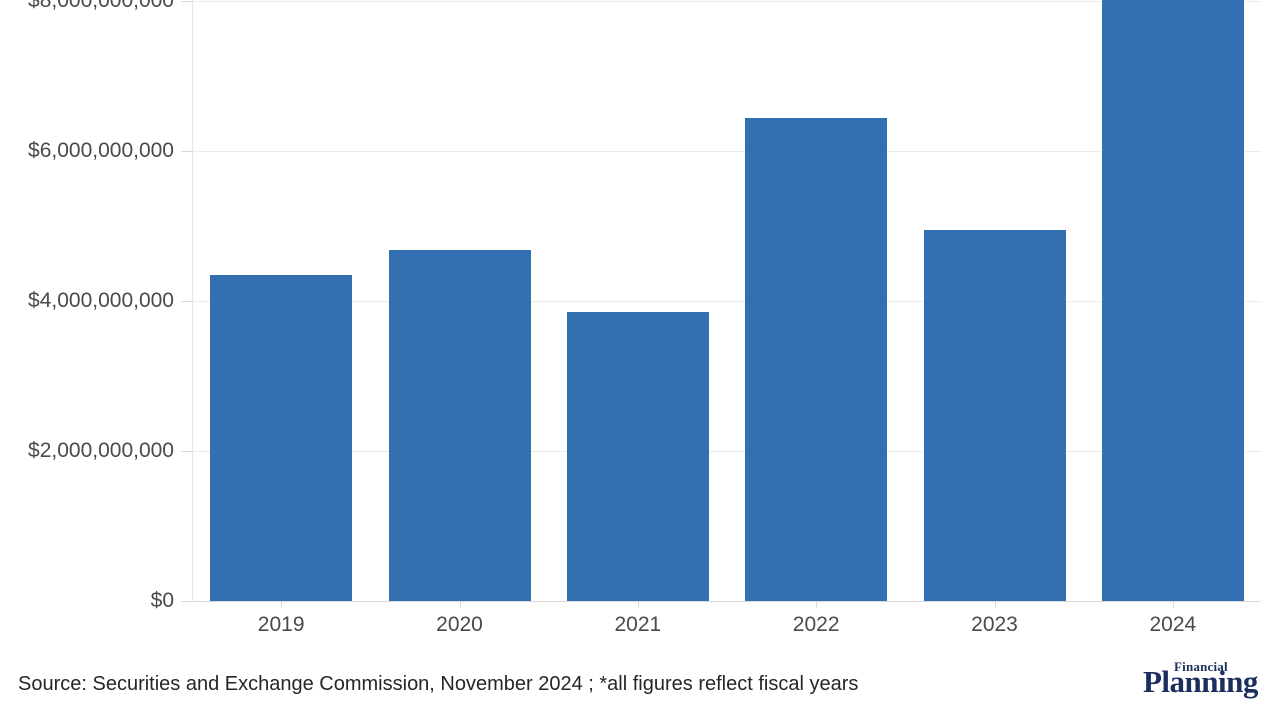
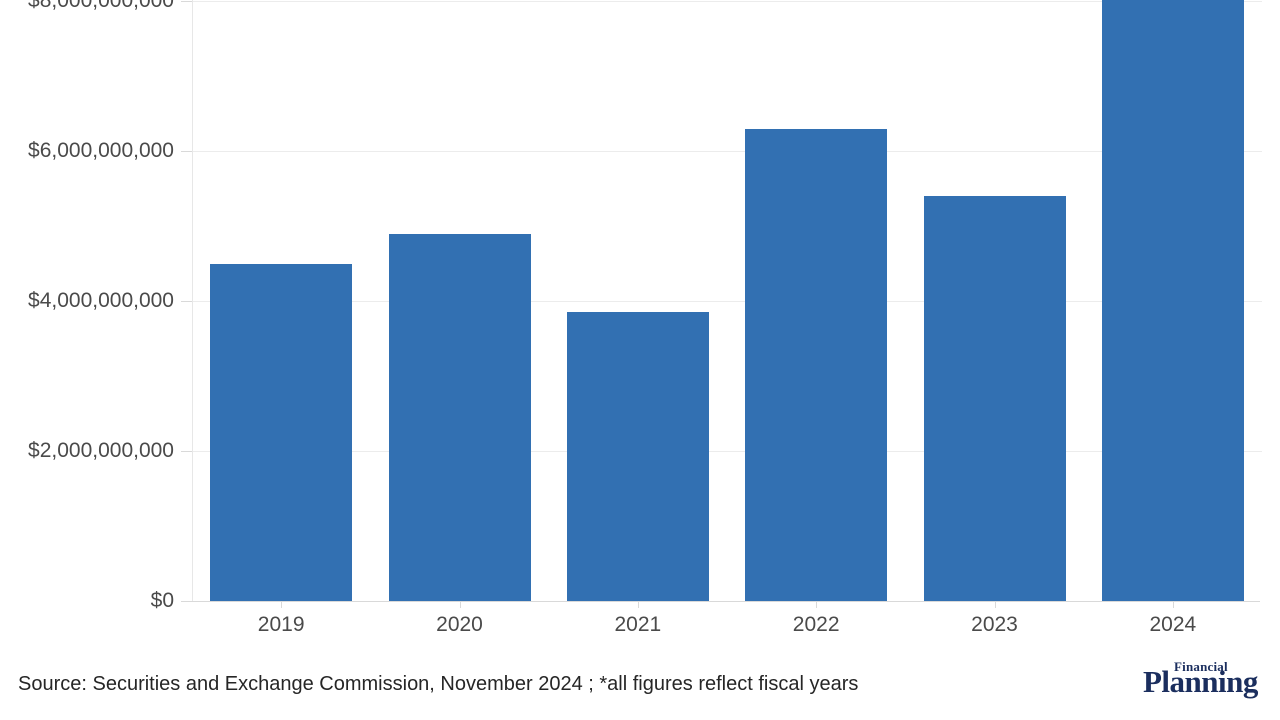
2019: $4300000000 -> $4500000000
2020: $4700000000 -> $4900000000
2022: $6400000000 -> $6300000000
2023: $4900000000 -> $5400000000
